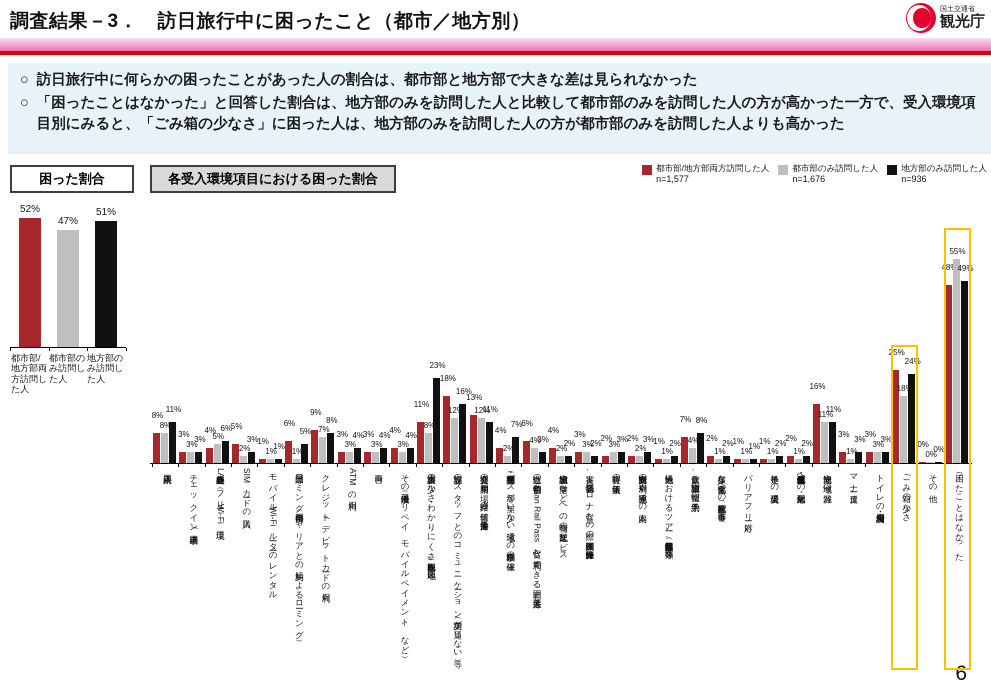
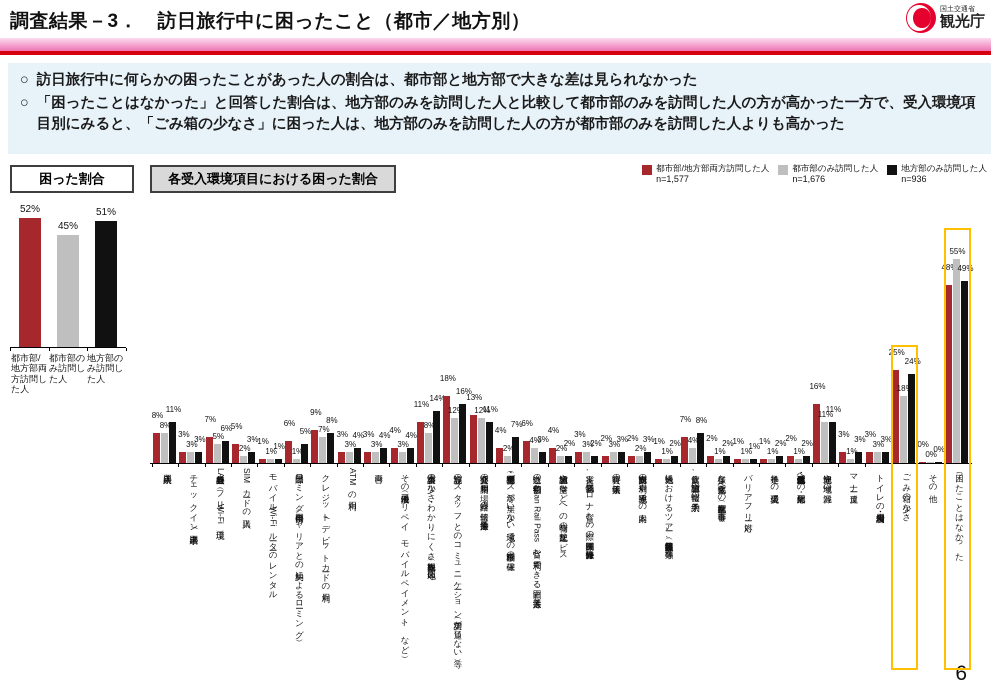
困った割合/都市部のみ訪問した人: 47% -> 45%
各受入環境項目における困った割合/都市部/地方部両方訪問した人/無料公衆無線LAN（フリーWi-Fi）環境: 4% -> 7%
各受入環境項目における困った割合/地方部のみ訪問した人/多言語表示の少なさ・わかりにくさ（観光案内板、地図等）: 23% -> 14%
